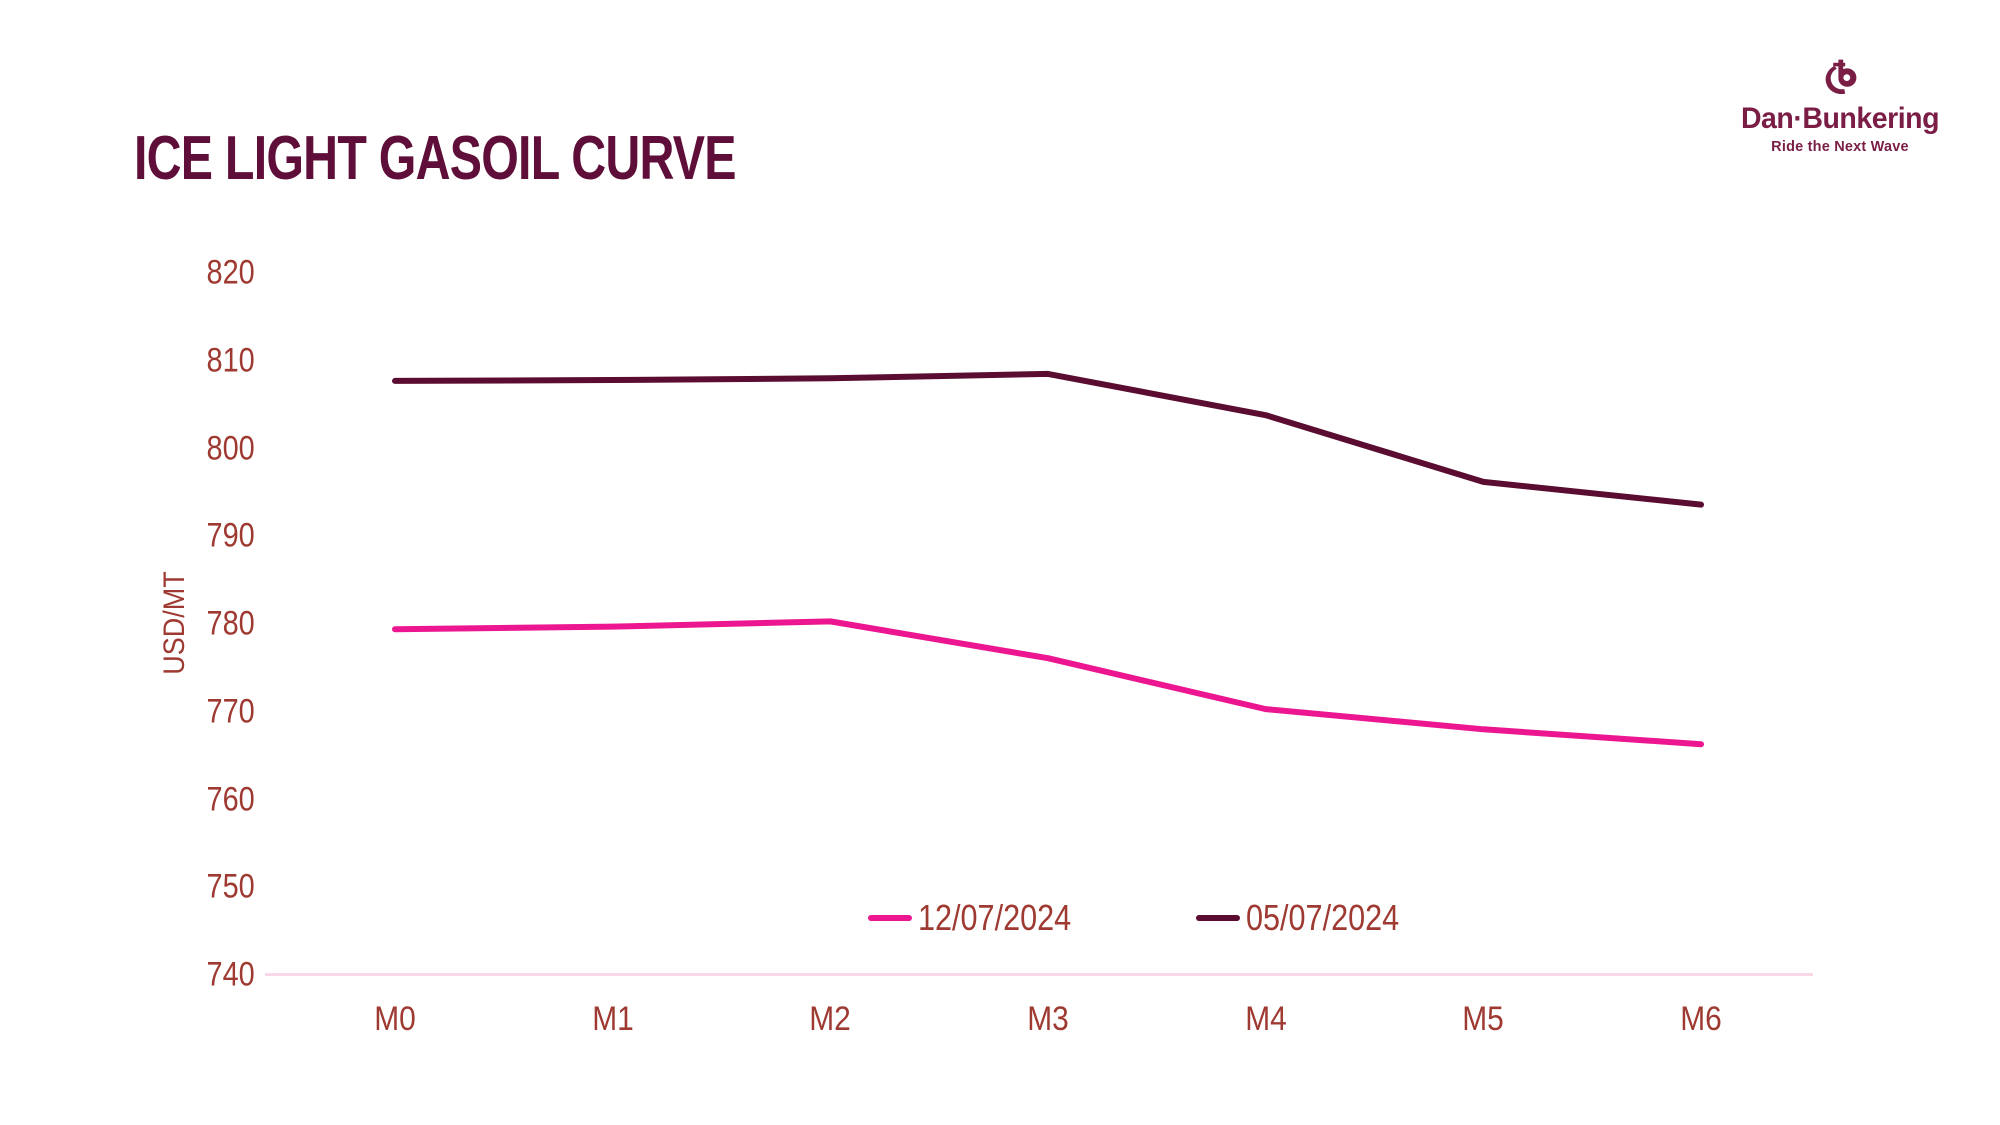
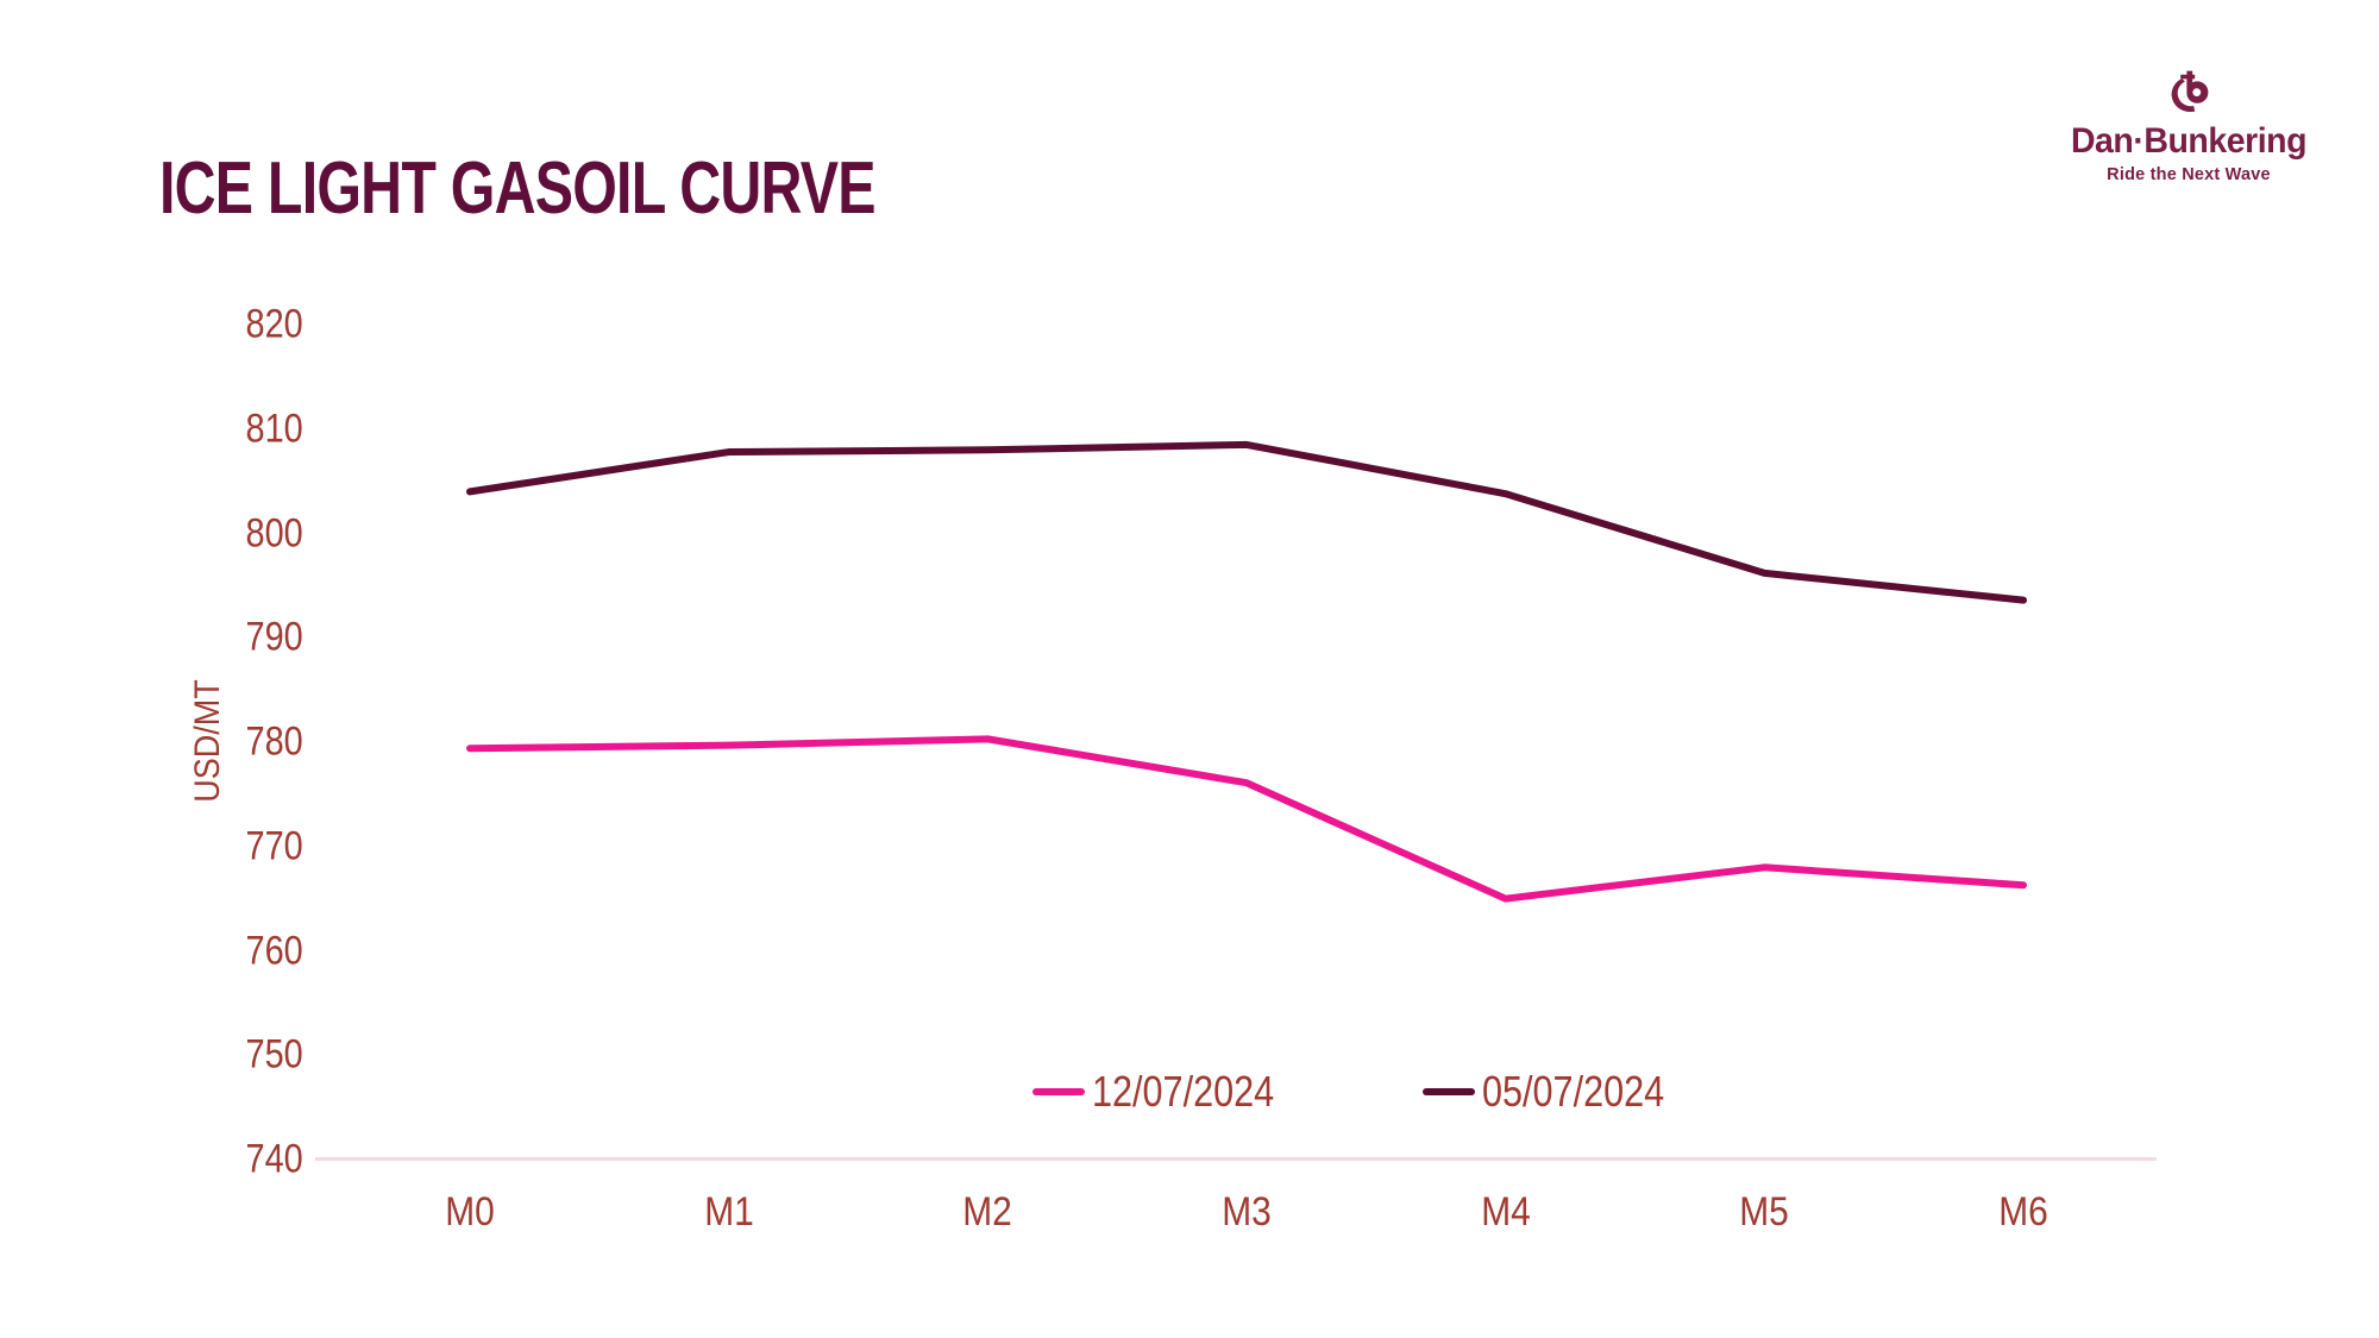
05/07/2024/M0: 808 -> 804
12/07/2024/M4: 770 -> 765
